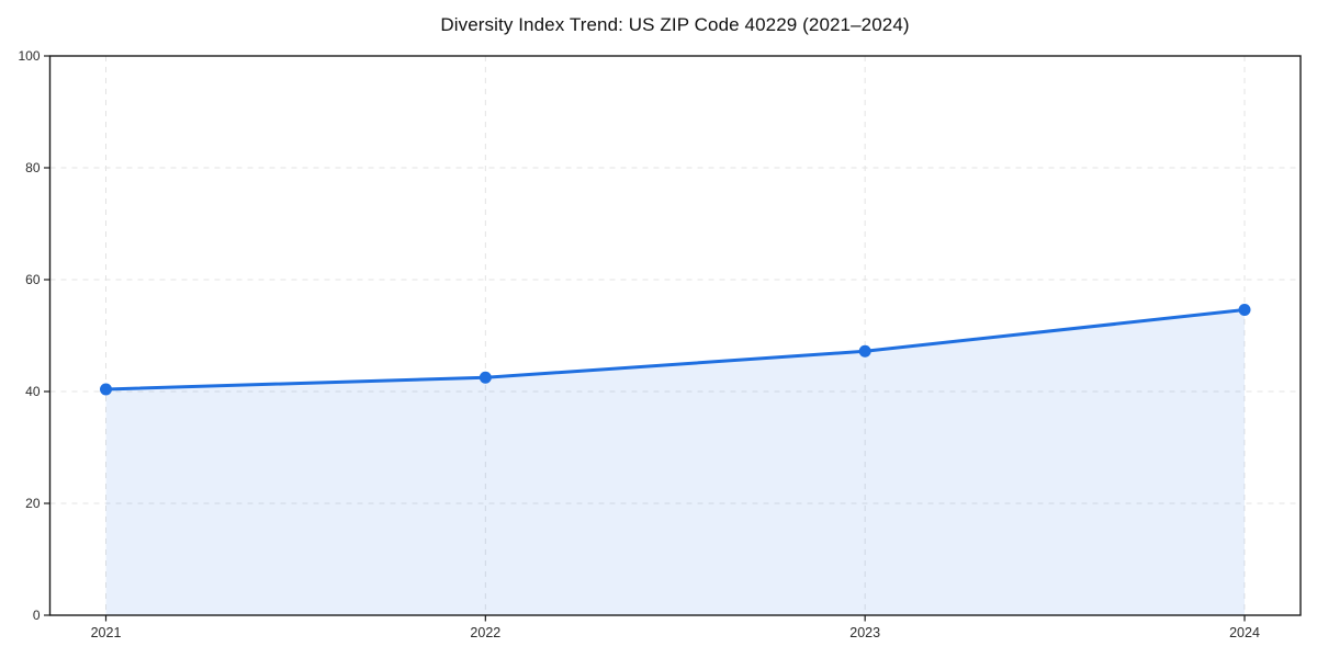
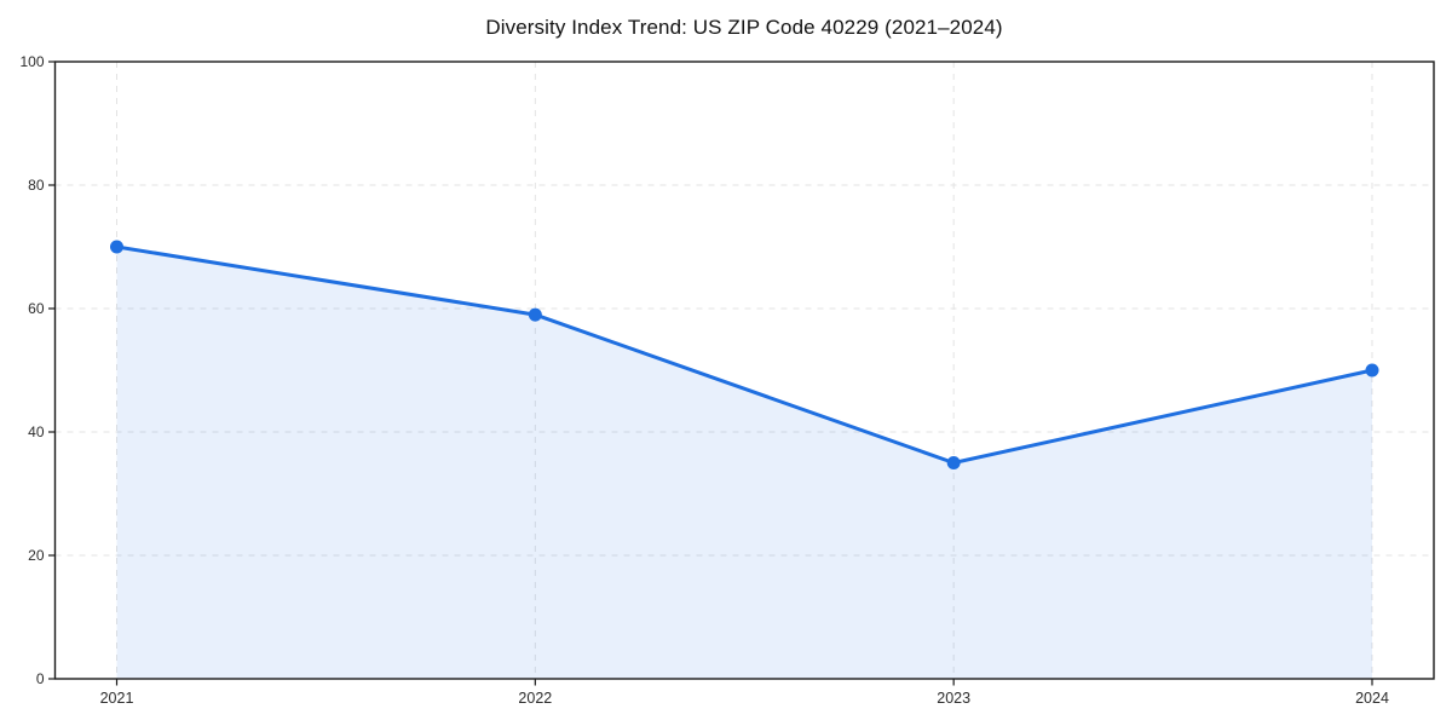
2021: 40 -> 70
2022: 42 -> 59
2023: 47 -> 35
2024: 55 -> 50
